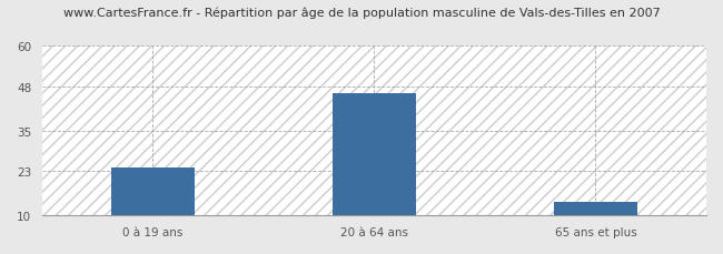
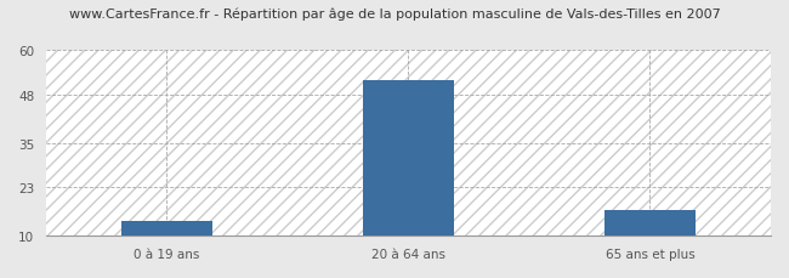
0 à 19 ans: 24 -> 14
20 à 64 ans: 46 -> 52
65 ans et plus: 14 -> 17
